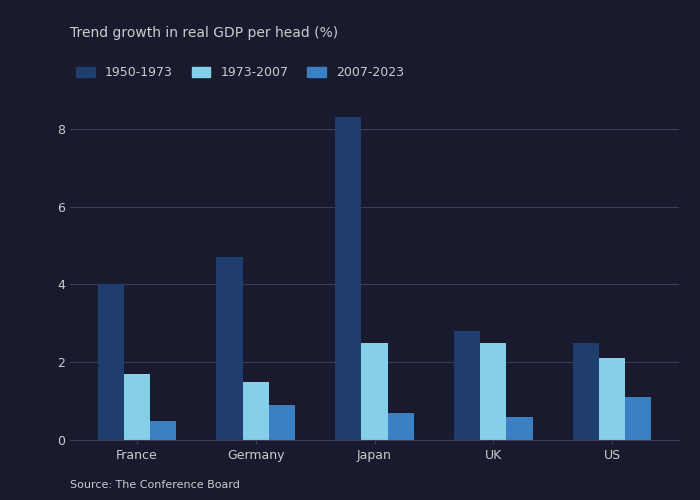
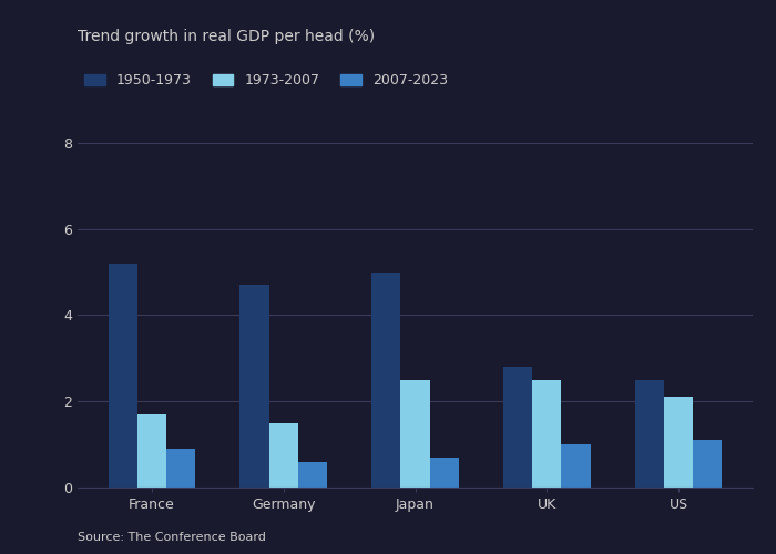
1950-1973/France: 4.0 -> 5.2
2007-2023/France: 0.5 -> 0.9
2007-2023/Germany: 0.9 -> 0.6
1950-1973/Japan: 8.3 -> 5.0
2007-2023/UK: 0.6 -> 1.0
